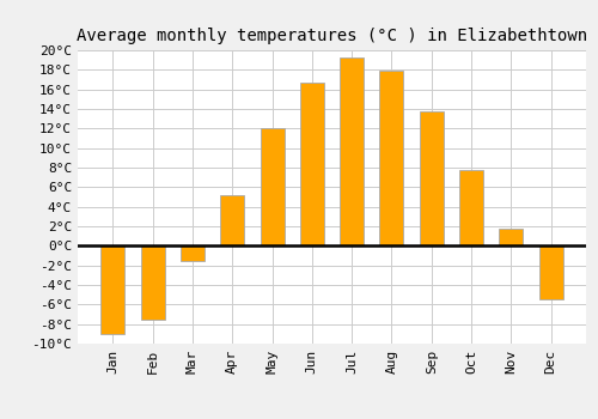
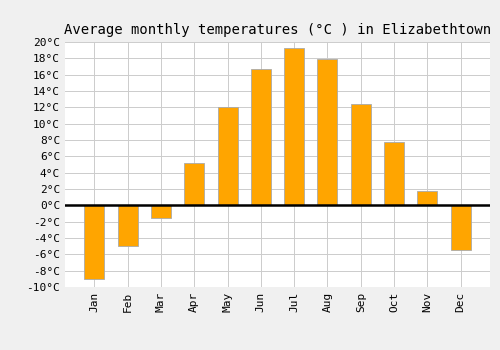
Feb: -7.5°C -> -5.0°C
Sep: 13.8°C -> 12.4°C
